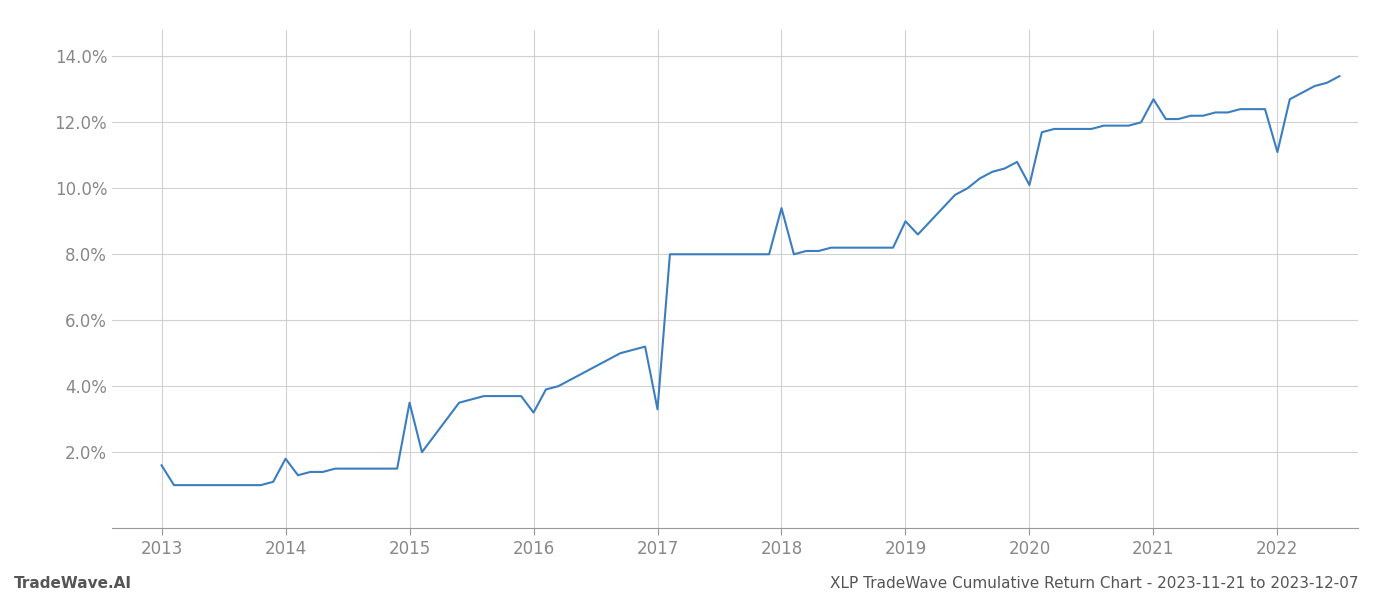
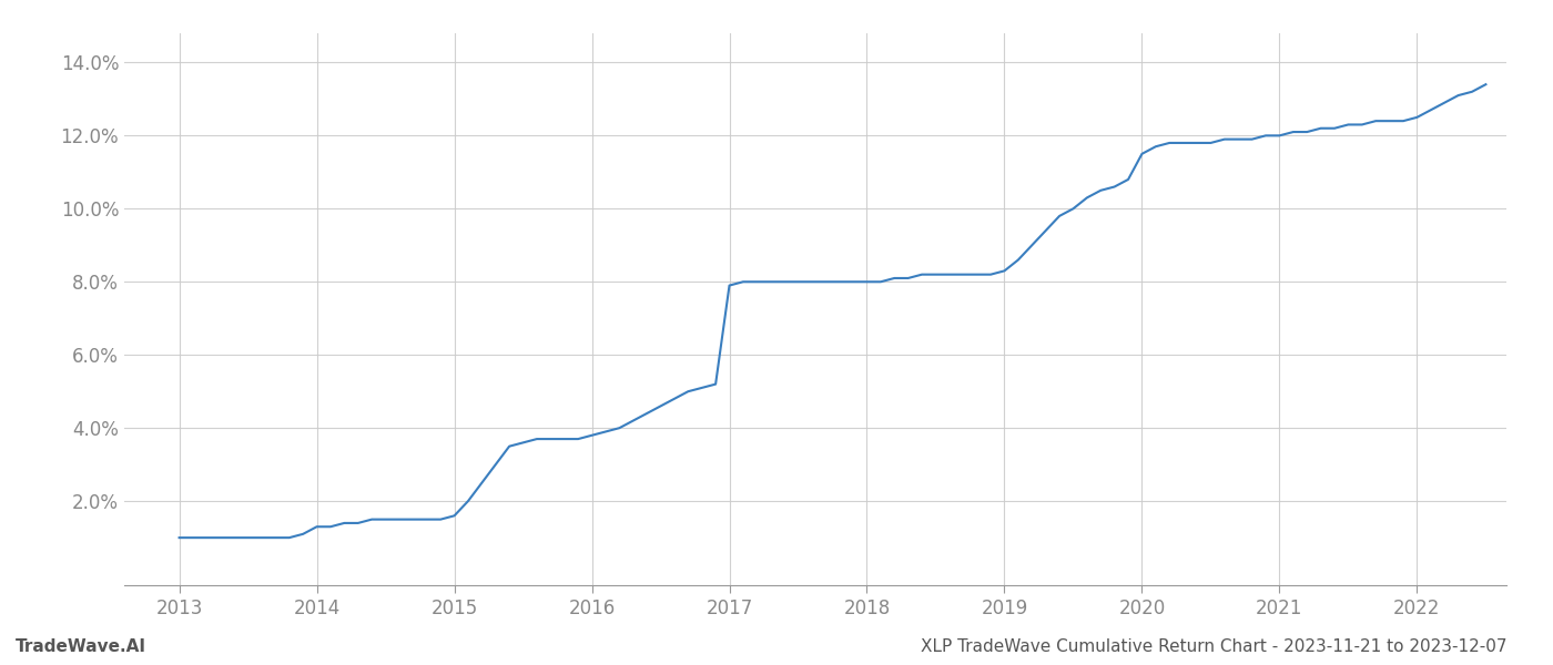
2013: 1.6% -> 1.0%
2014: 1.8% -> 1.3%
2015: 3.5% -> 1.6%
2016: 3.2% -> 3.8%
2017: 3.3% -> 7.9%
2018: 9.4% -> 8.0%
2019: 9.0% -> 8.3%
2020: 10.1% -> 11.5%
2021: 12.7% -> 12.0%
2022: 11.1% -> 12.5%
